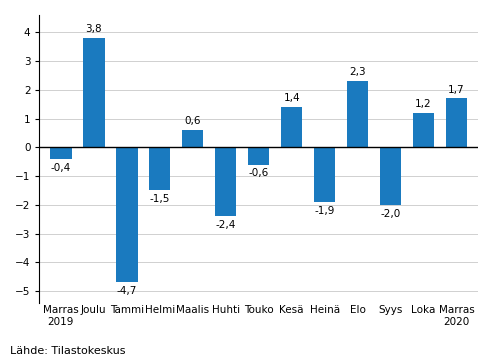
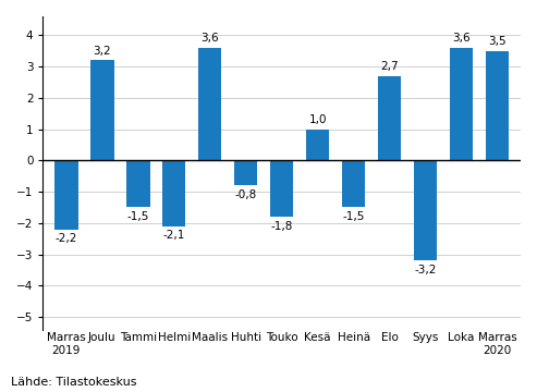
Marras 2019: -0,4 -> -2,2
Joulu: 3,8 -> 3,2
Tammi: -4,7 -> -1,5
Helmi: -1,5 -> -2,1
Maalis: 0,6 -> 3,6
Huhti: -2,4 -> -0,8
Touko: -0,6 -> -1,8
Kesä: 1,4 -> 1,0
Heinä: -1,9 -> -1,5
Elo: 2,3 -> 2,7
Syys: -2,0 -> -3,2
Loka: 1,2 -> 3,6
Marras 2020: 1,7 -> 3,5
